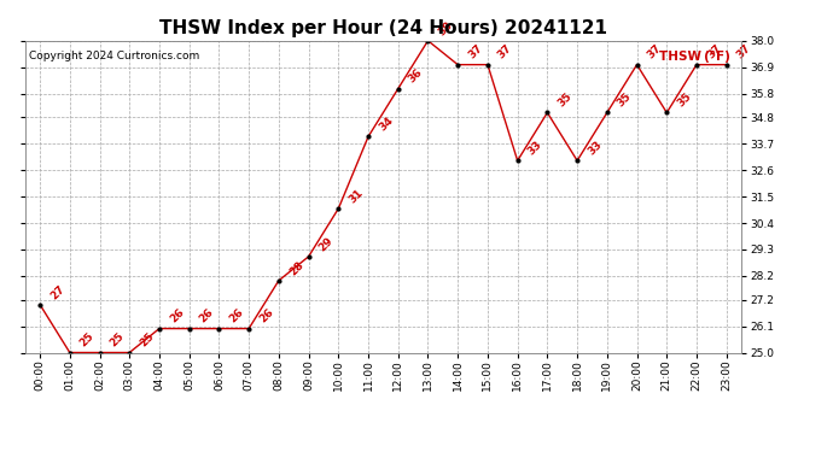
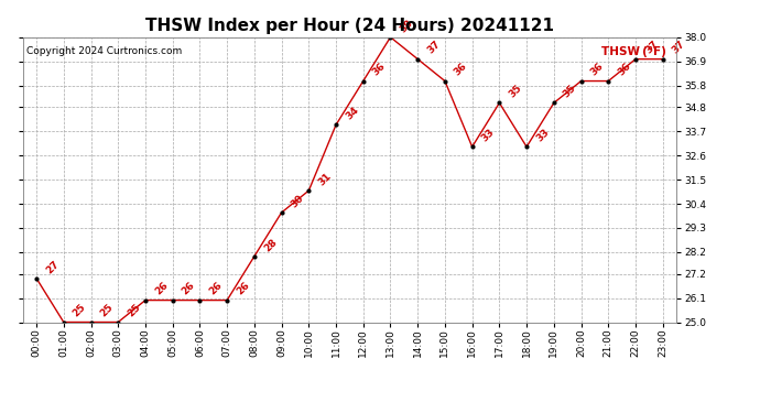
09:00: 29 -> 30
15:00: 37 -> 36
20:00: 37 -> 36
21:00: 35 -> 36
